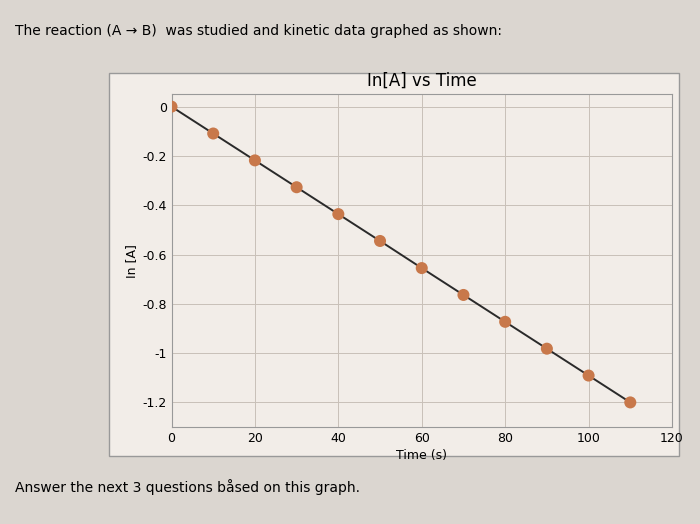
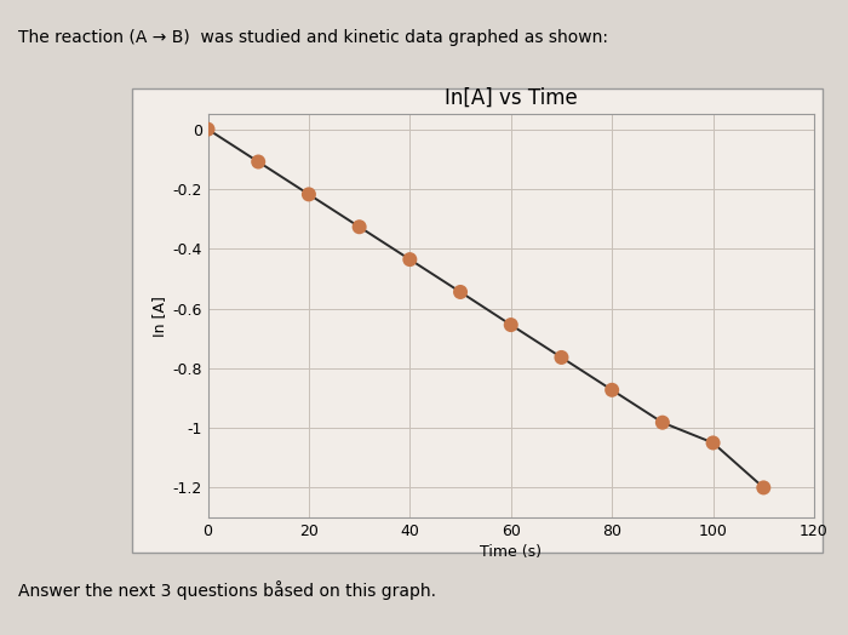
100: -1.091 -> -1.050
